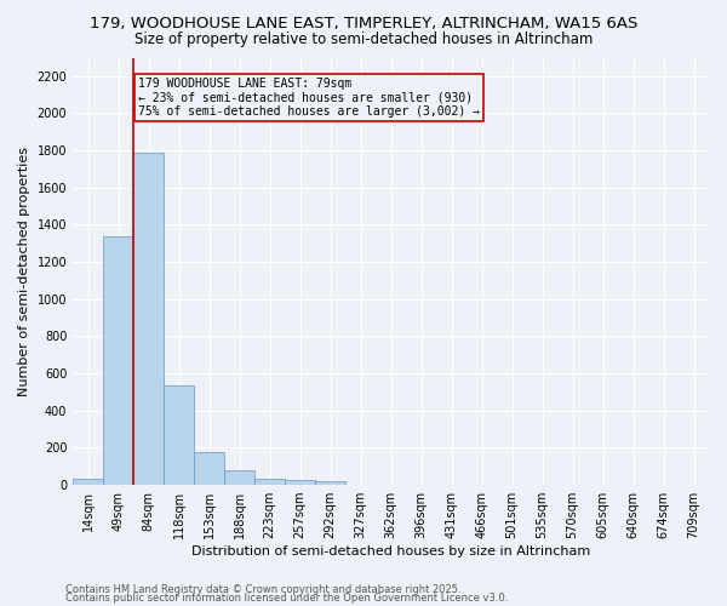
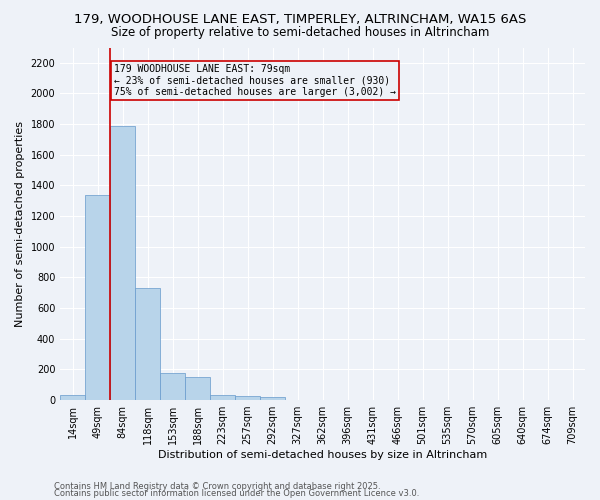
118sqm: 540 -> 730
188sqm: 80 -> 150
